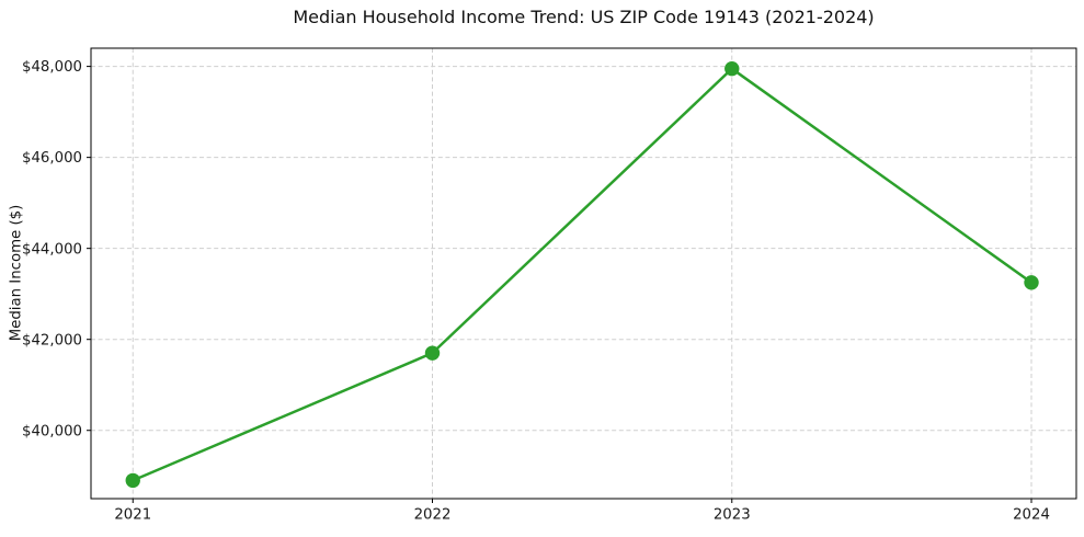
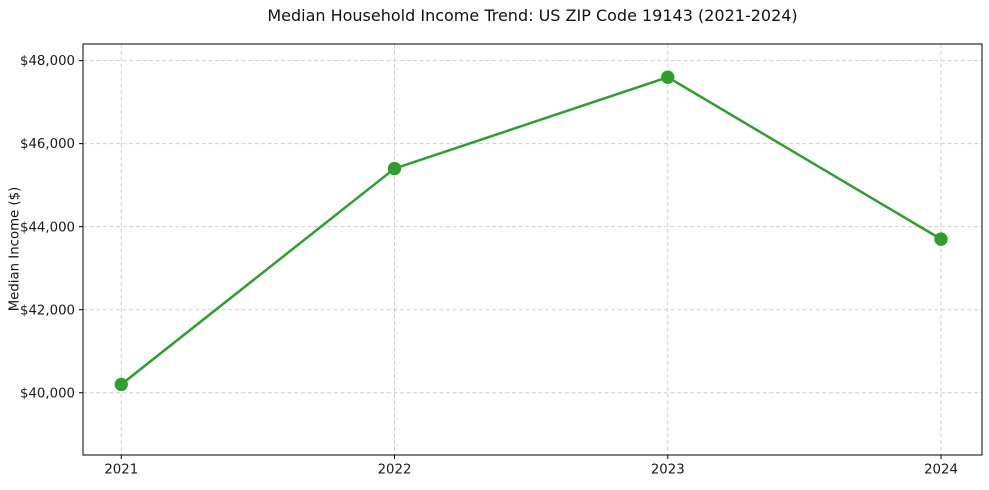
2021: $38900 -> $40200
2022: $41700 -> $45400
2023: $48000 -> $47600
2024: $43200 -> $43700
